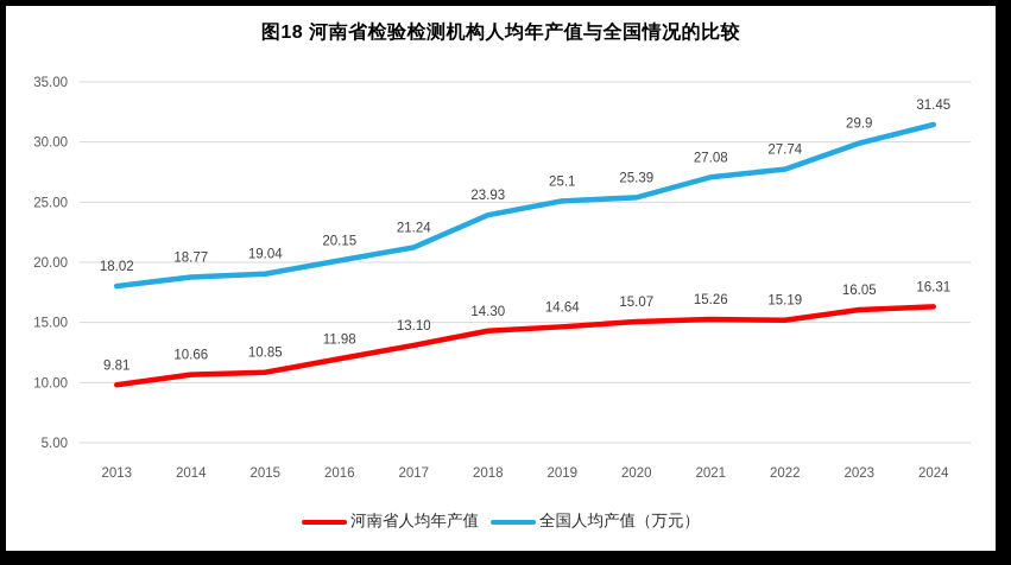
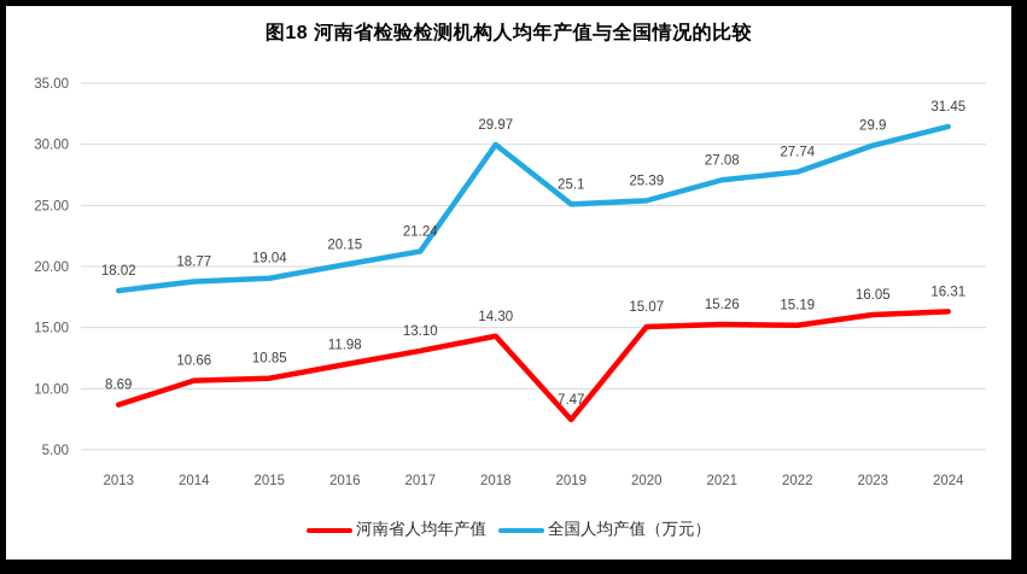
河南省人均年产值/2013: 9.81 -> 8.69
全国人均产值（万元）/2018: 23.93 -> 29.97
河南省人均年产值/2019: 14.64 -> 7.47
